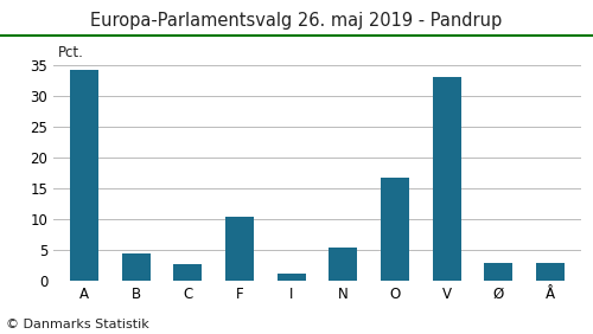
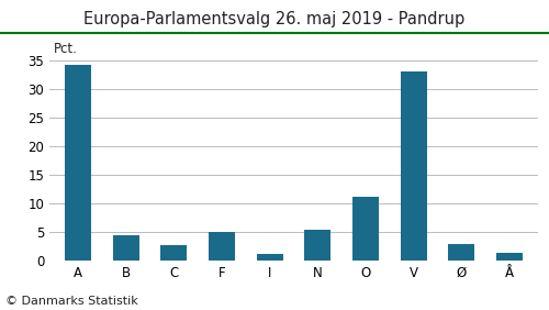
F: 10.4 -> 4.9
O: 16.8 -> 11.1
Å: 2.8 -> 1.4
